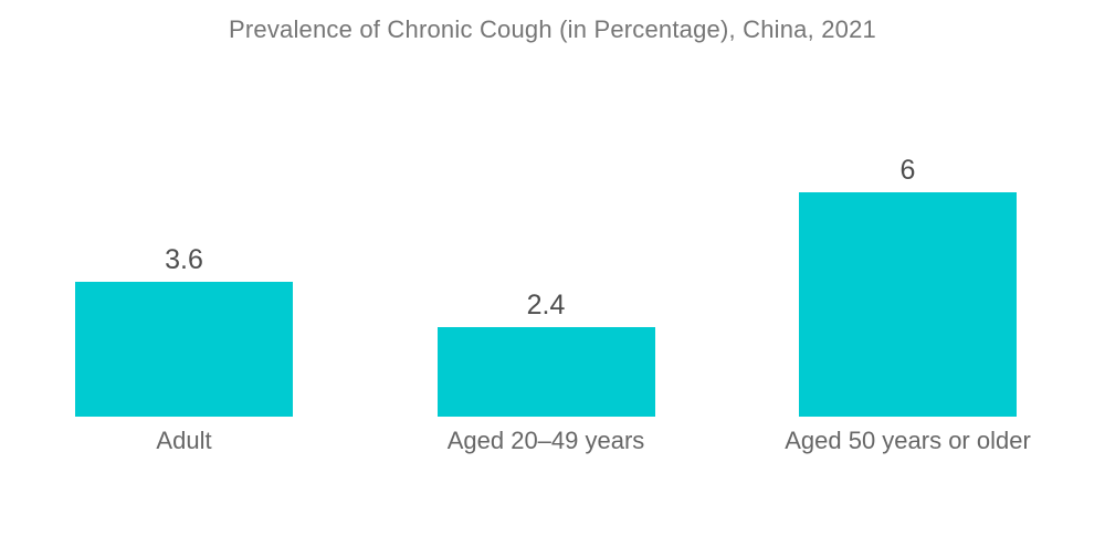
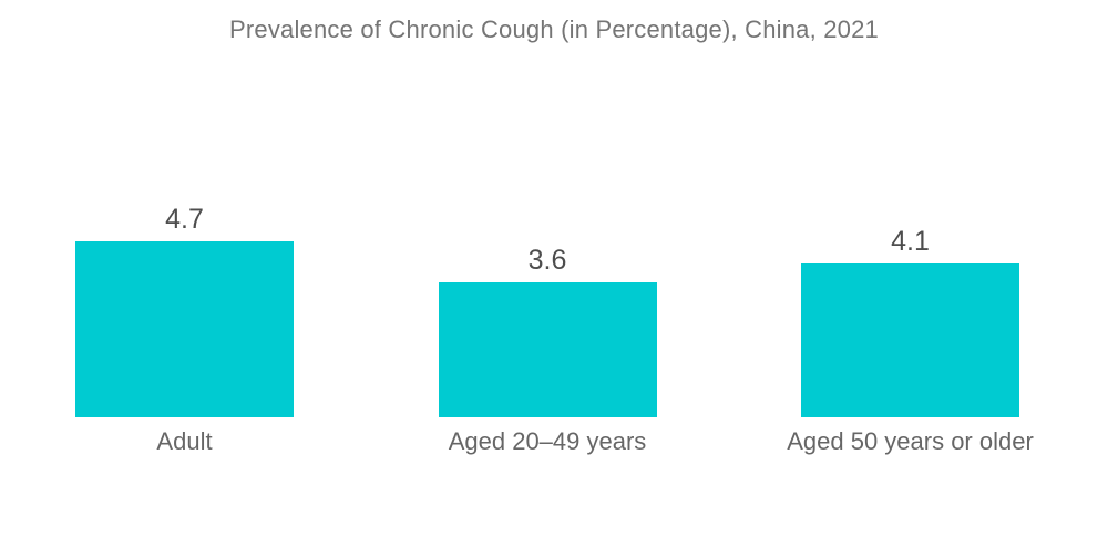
Adult: 3.6 -> 4.7
Aged 20–49 years: 2.4 -> 3.6
Aged 50 years or older: 6 -> 4.1
